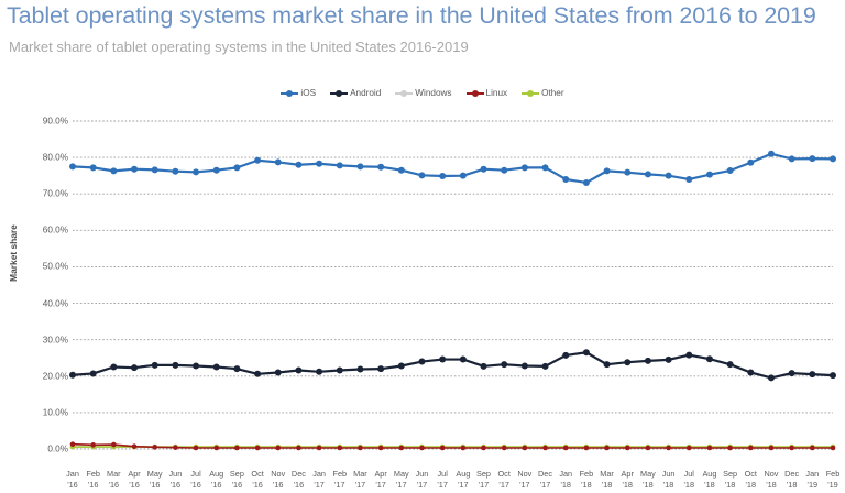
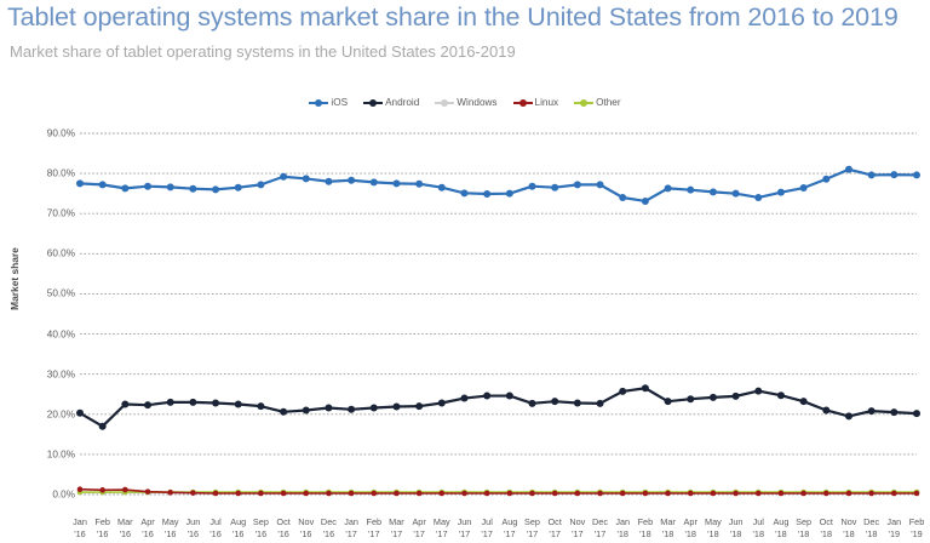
Android/Feb '16: 21% -> 17%
